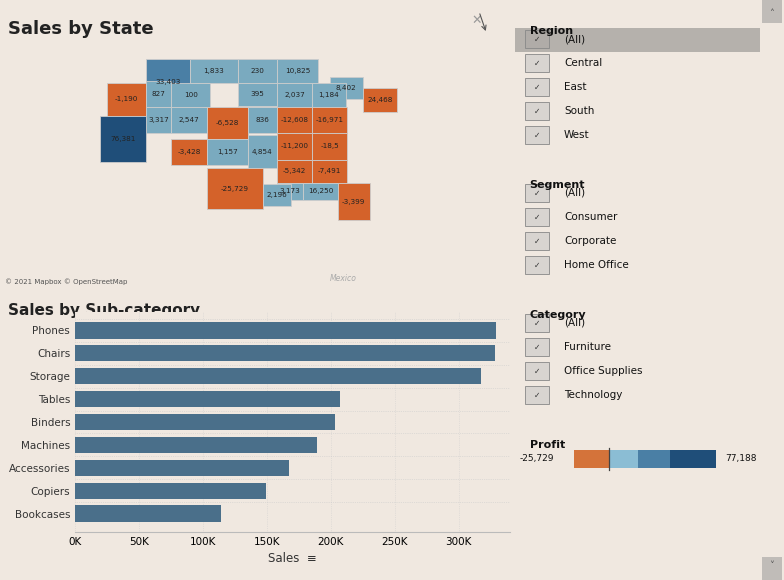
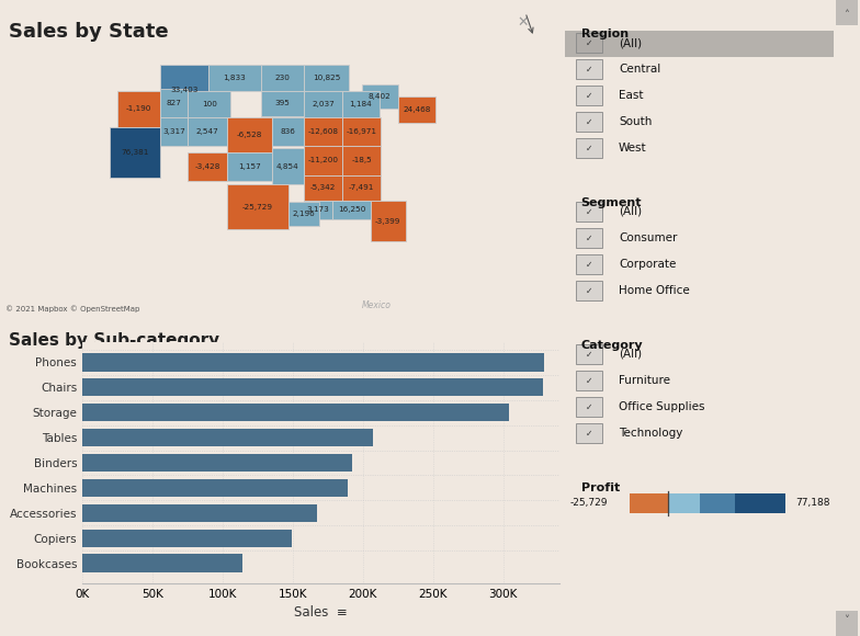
Storage: 317K -> 304K
Binders: 203K -> 192K
